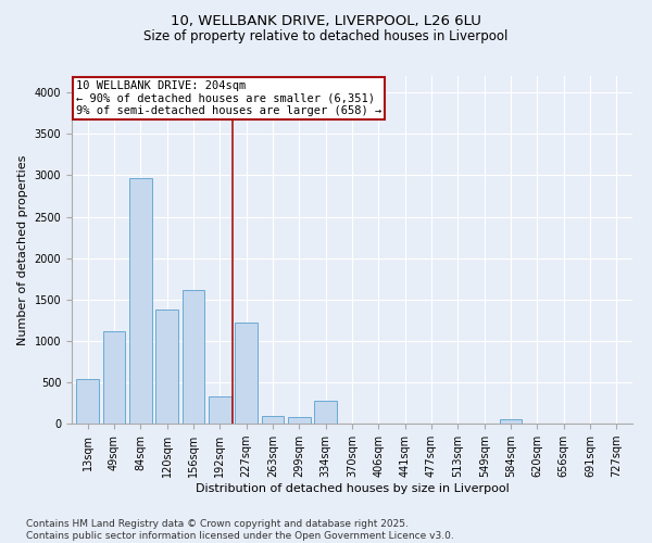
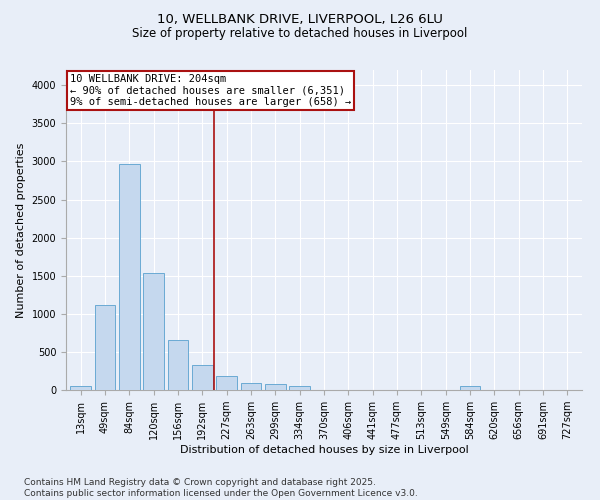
13sqm: 540 -> 60
120sqm: 1380 -> 1530
156sqm: 1620 -> 650
227sqm: 1220 -> 190
334sqm: 280 -> 60
